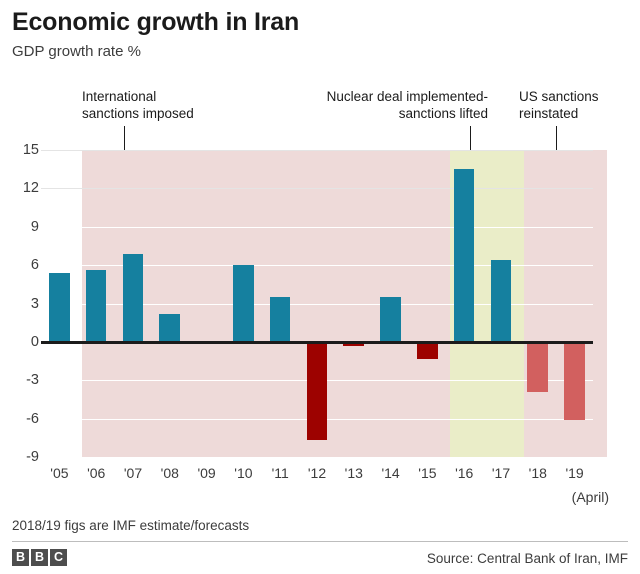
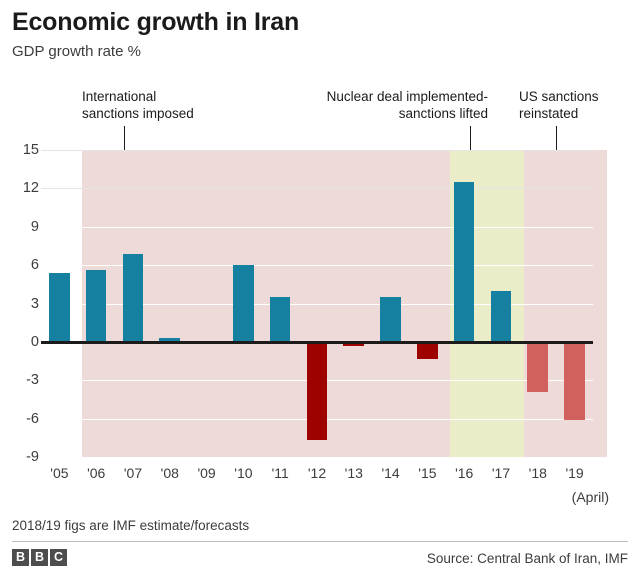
'08: 2.2 -> 0.3
'16: 13.5 -> 12.5
'17: 6.4 -> 4.0
